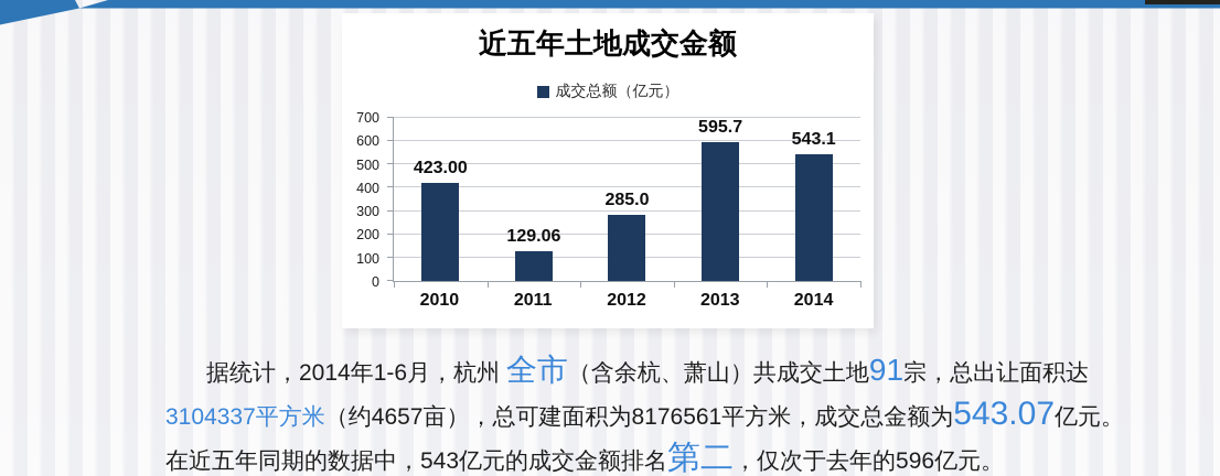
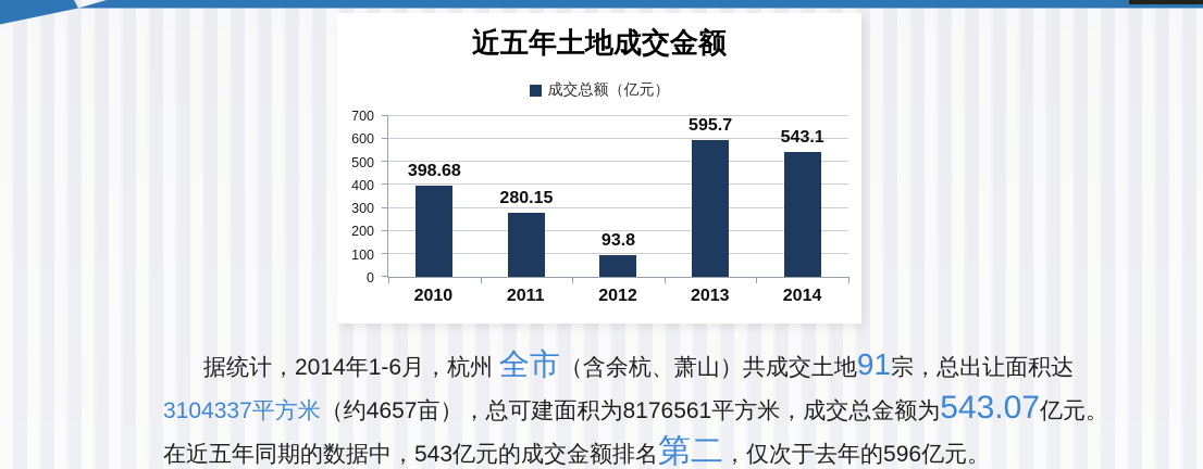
2010: 423.00 -> 398.68
2011: 129.06 -> 280.15
2012: 285.0 -> 93.8
